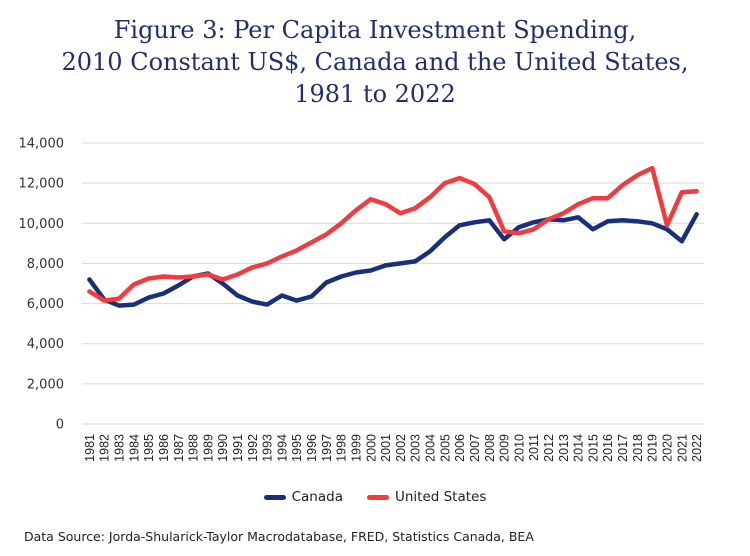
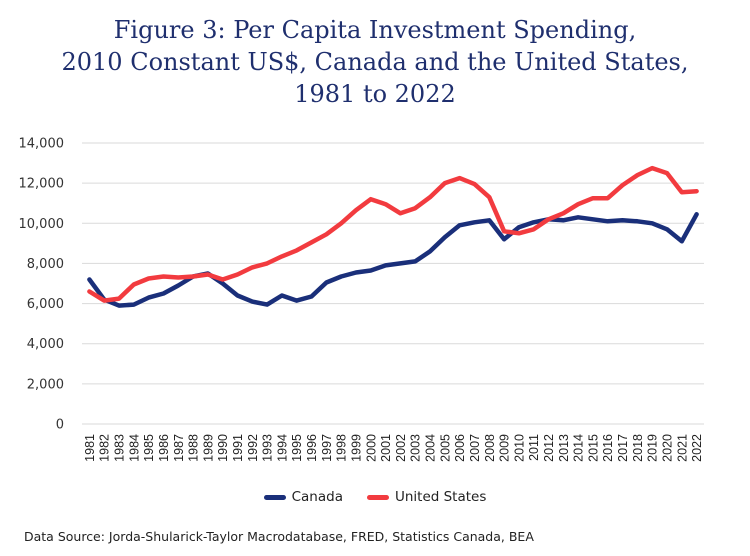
Canada/2015: 9700 -> 10200
United States/2020: 9900 -> 12500
